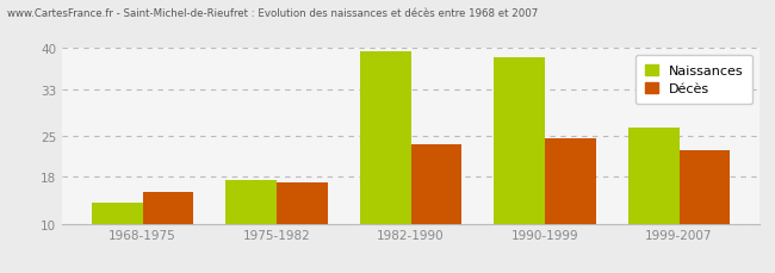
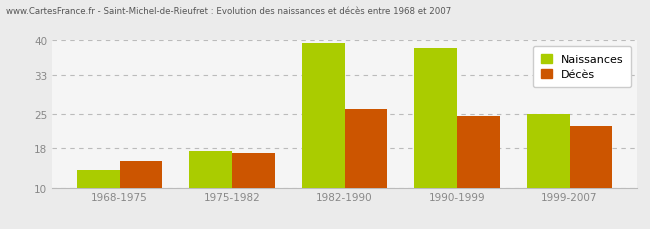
Décès/1982-1990: 23.5 -> 26.0
Naissances/1999-2007: 26.5 -> 25.0
